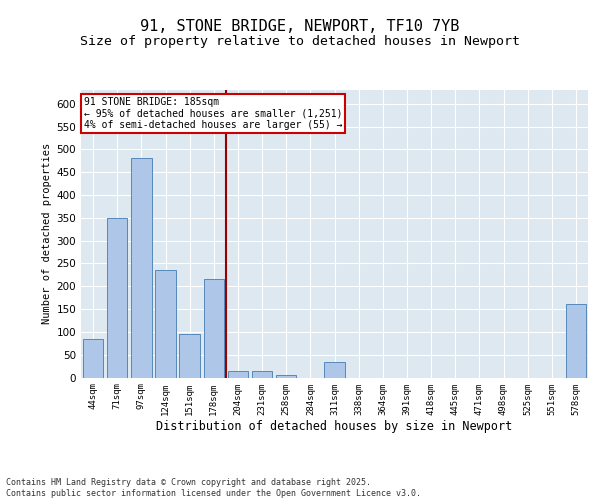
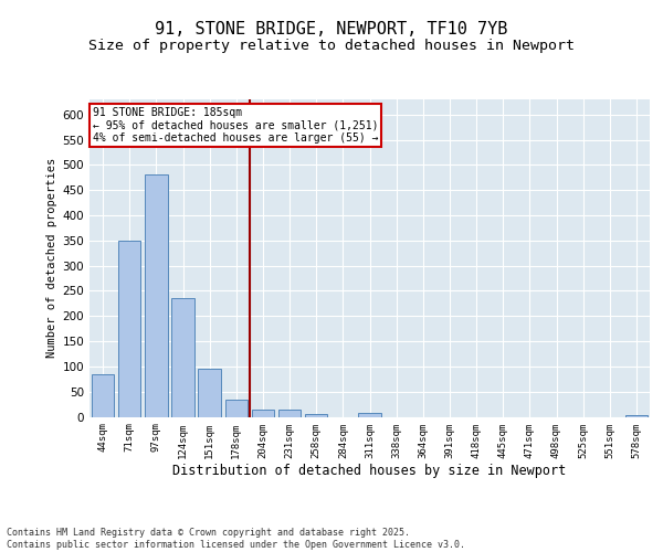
178sqm: 215 -> 35
311sqm: 35 -> 8
578sqm: 160 -> 3
